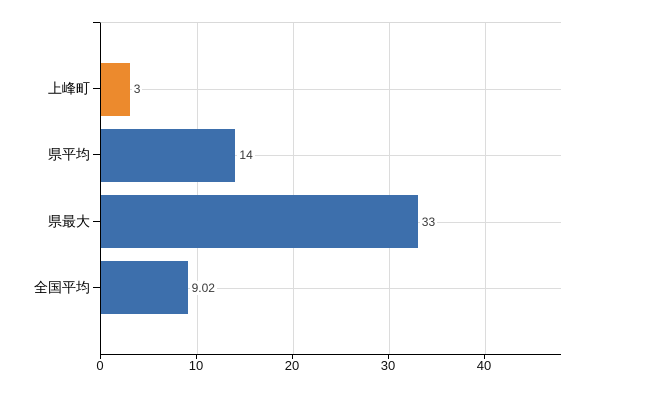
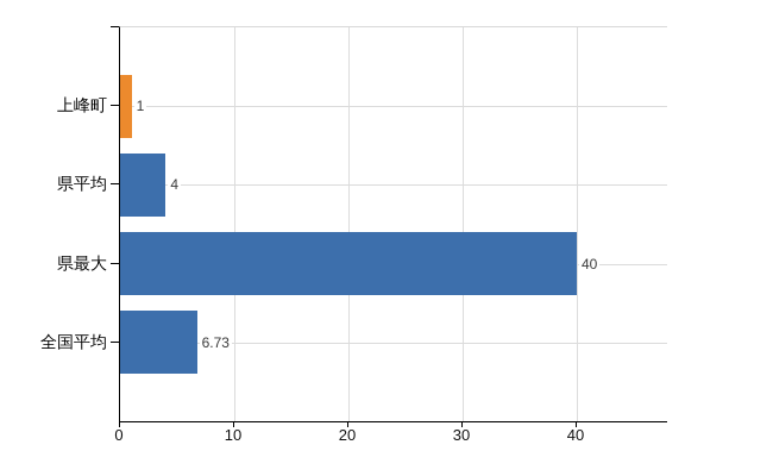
上峰町: 3 -> 1
県平均: 14 -> 4
県最大: 33 -> 40
全国平均: 9.02 -> 6.73
